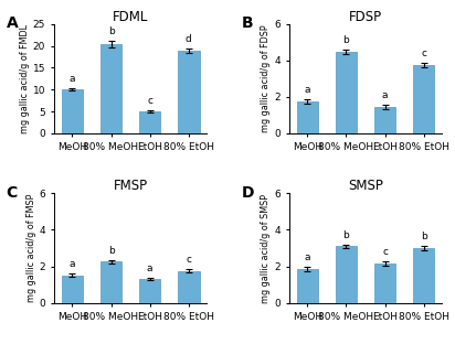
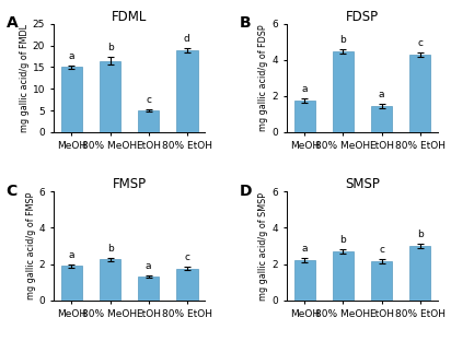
FDML/MeOH: 10.1 -> 15.0
FDML/80% MeOH: 20.5 -> 16.5
FDSP/80% EtOH: 3.8 -> 4.3
FMSP/MeOH: 1.5 -> 1.9
SMSP/MeOH: 1.9 -> 2.2
SMSP/80% MeOH: 3.1 -> 2.7
